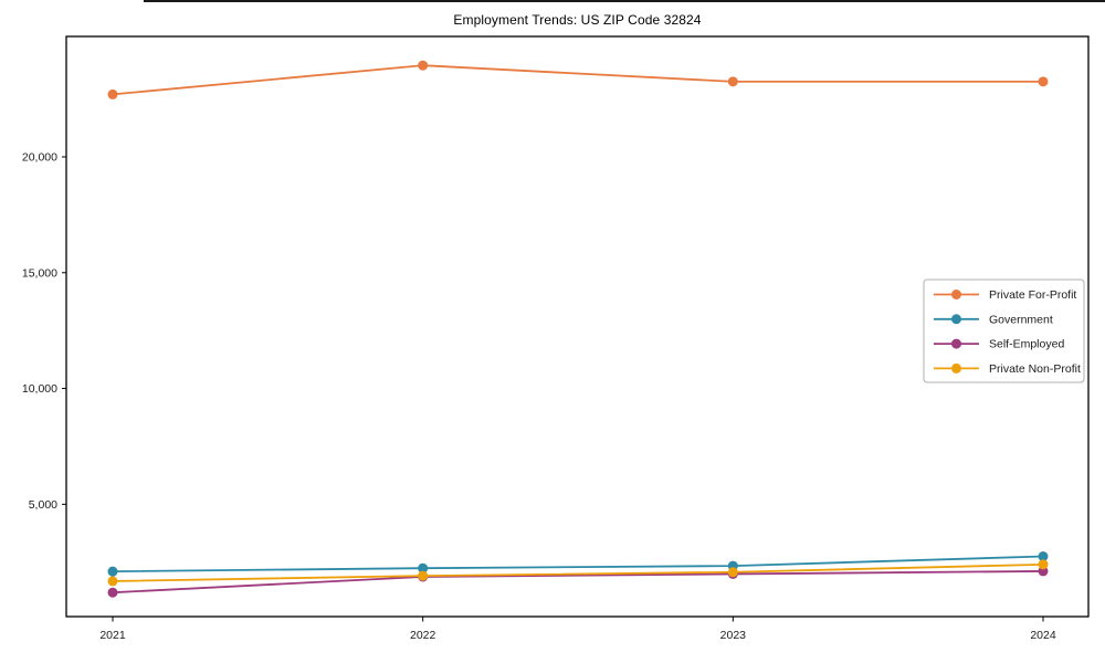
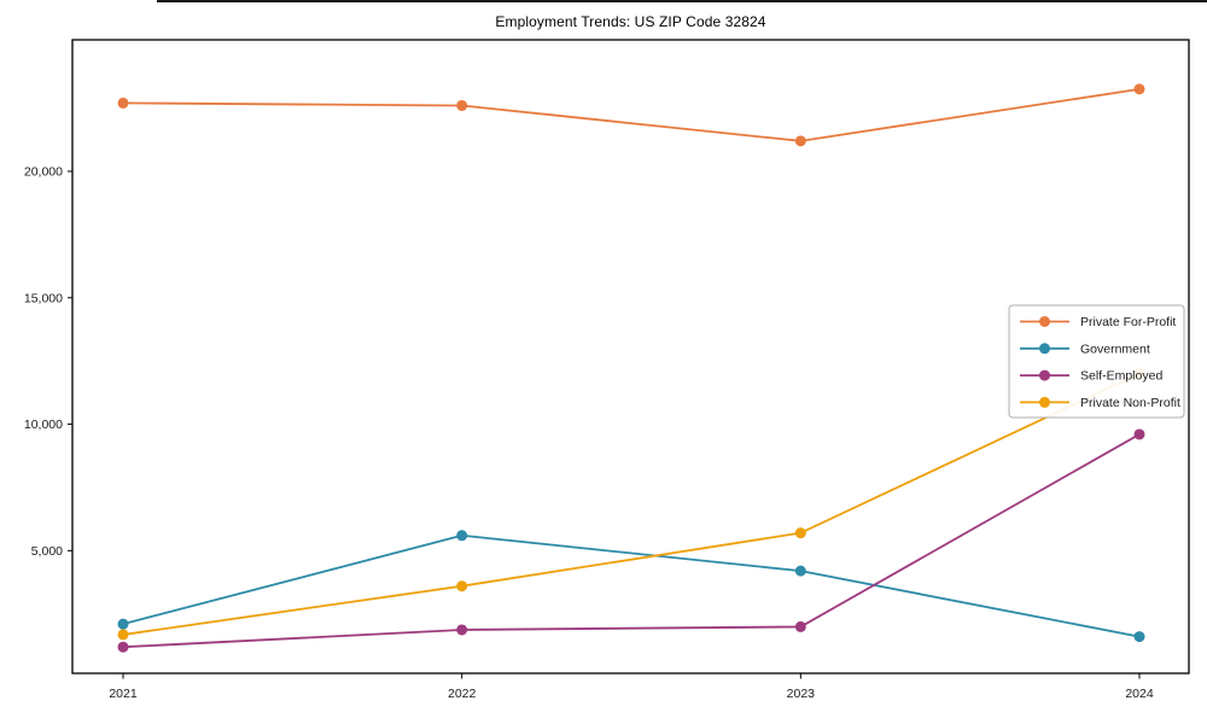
Private For-Profit/2022: 24000 -> 22600
Government/2022: 2200 -> 5600
Private Non-Profit/2022: 1900 -> 3600
Private For-Profit/2023: 23200 -> 21200
Government/2023: 2300 -> 4200
Private Non-Profit/2023: 2100 -> 5700
Government/2024: 2800 -> 1600
Self-Employed/2024: 2100 -> 9600
Private Non-Profit/2024: 2400 -> 12000
